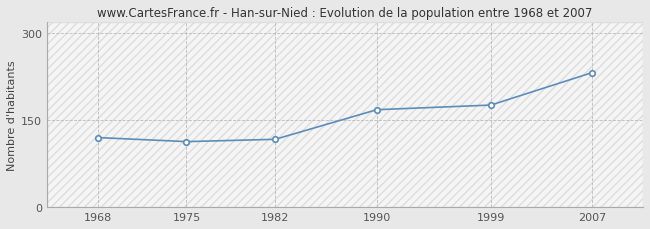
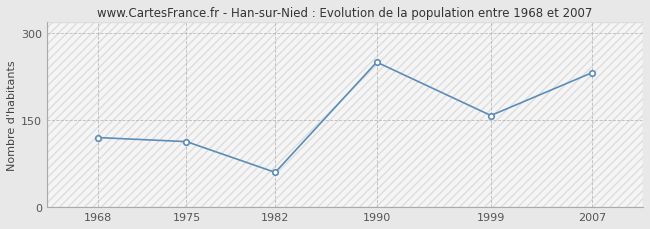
1982: 117 -> 60
1990: 168 -> 250
1999: 176 -> 158
